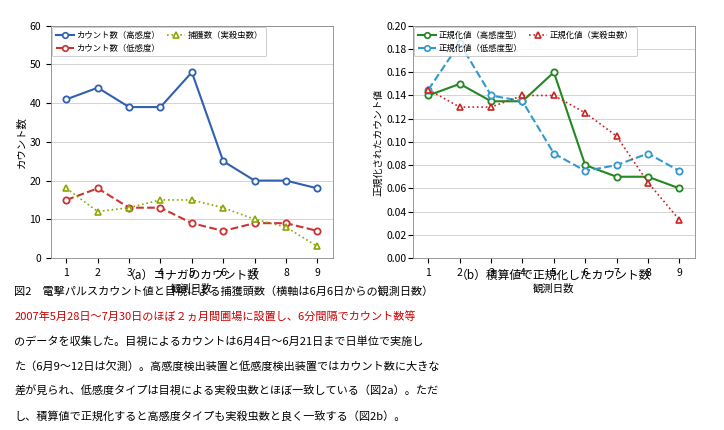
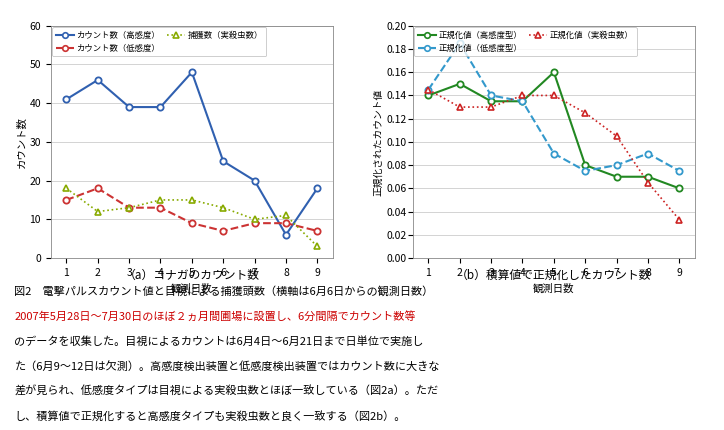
カウント数（高感度）/2: 44 -> 46
カウント数（高感度）/8: 20 -> 6
捕獲数（実殺虫数）/8: 8 -> 11
